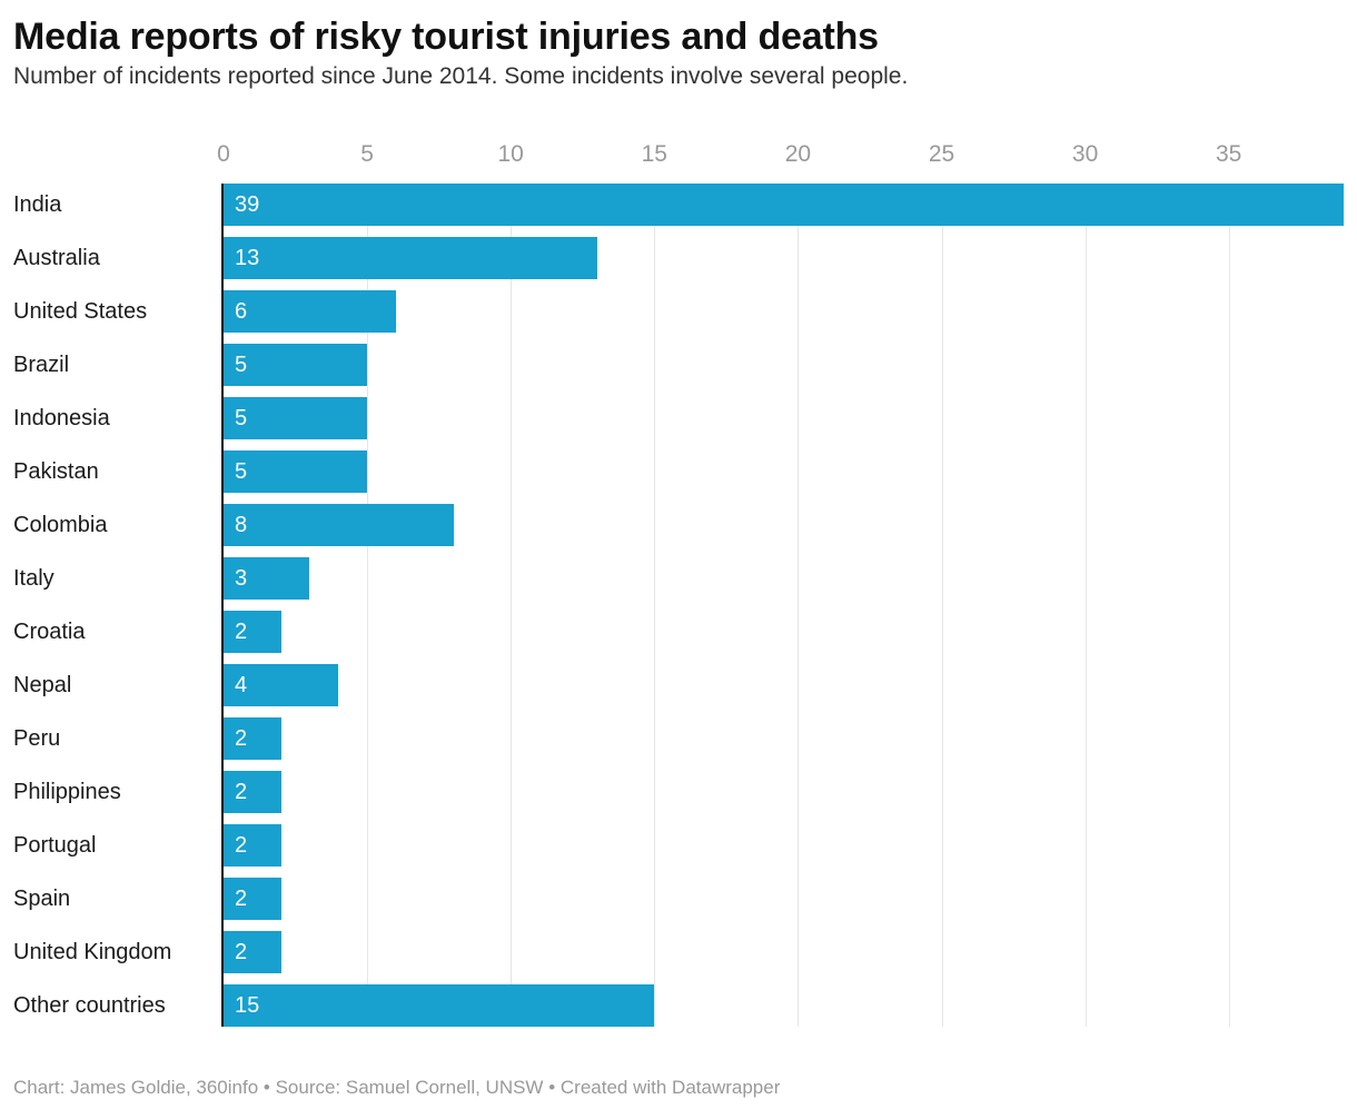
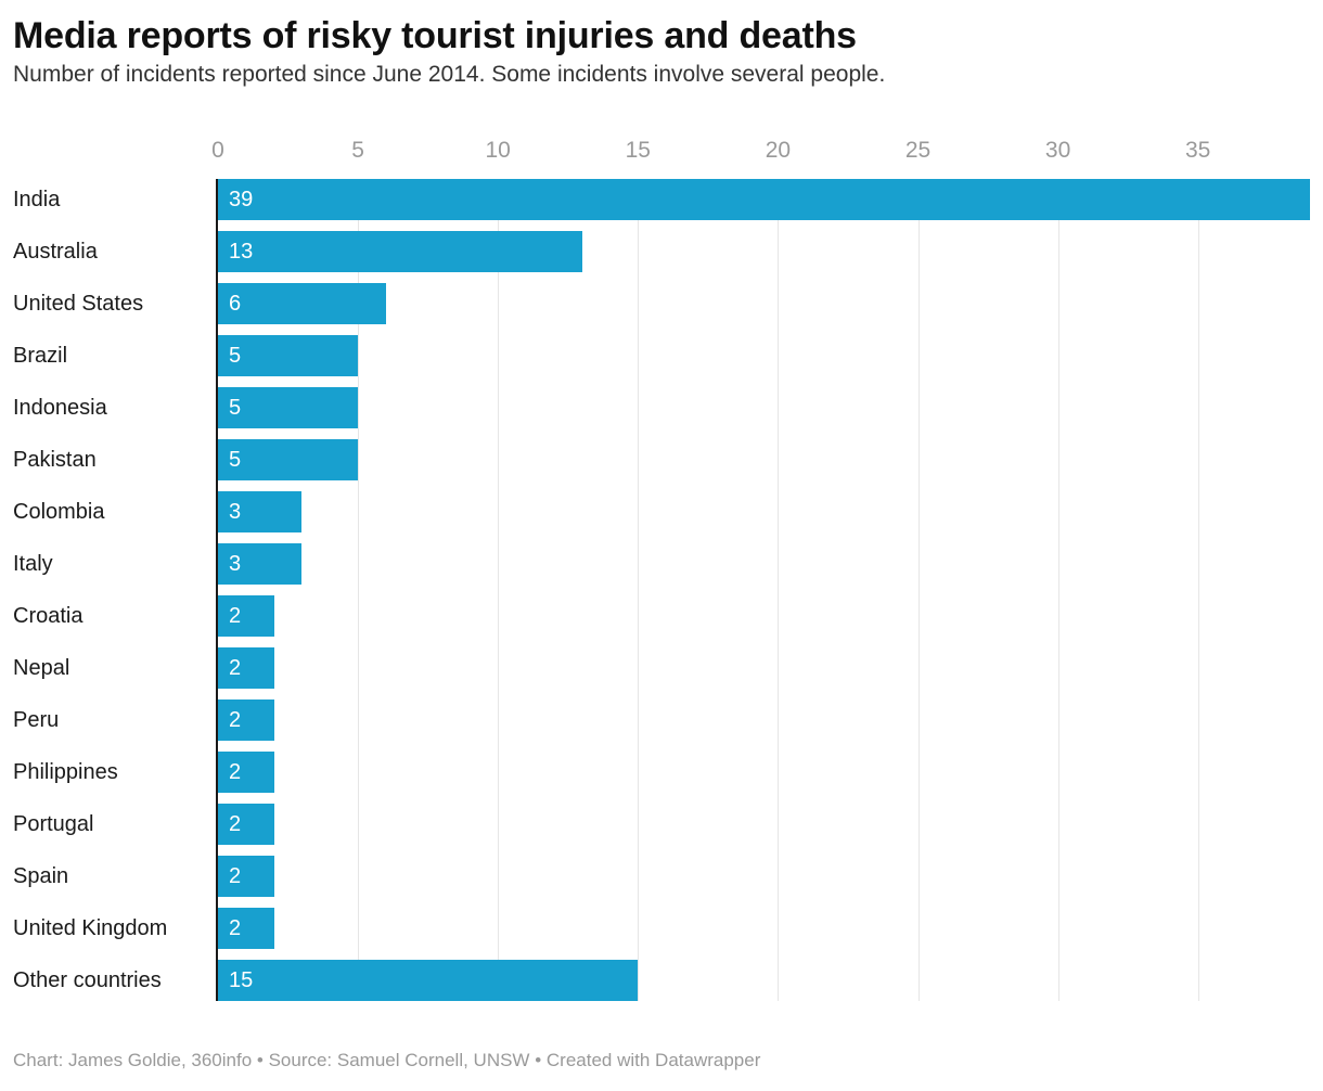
Colombia: 8 -> 3
Nepal: 4 -> 2
